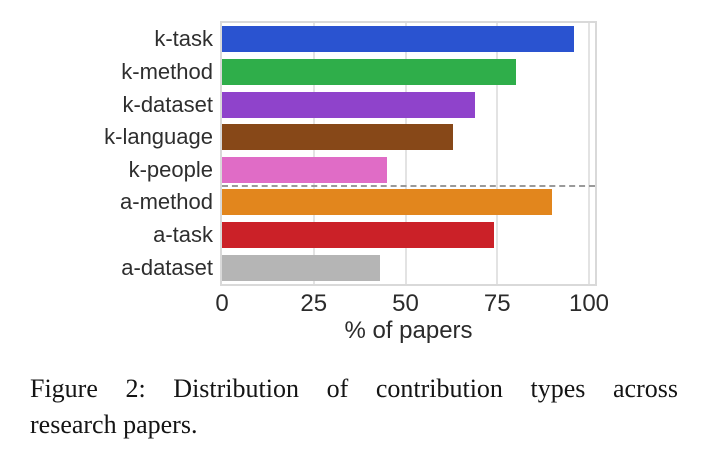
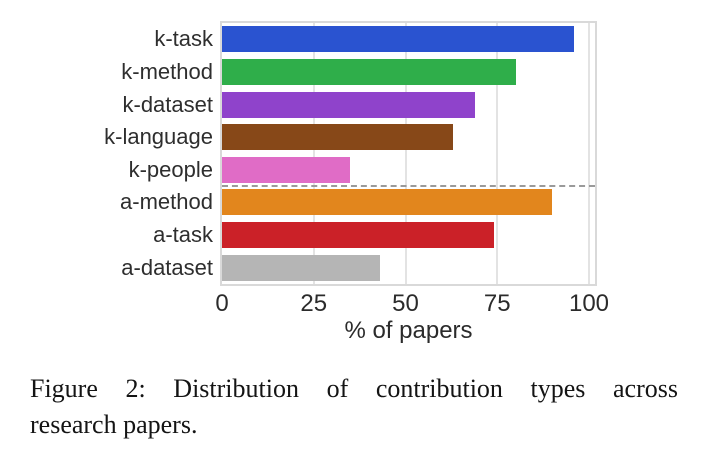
k-people: 45 -> 35
